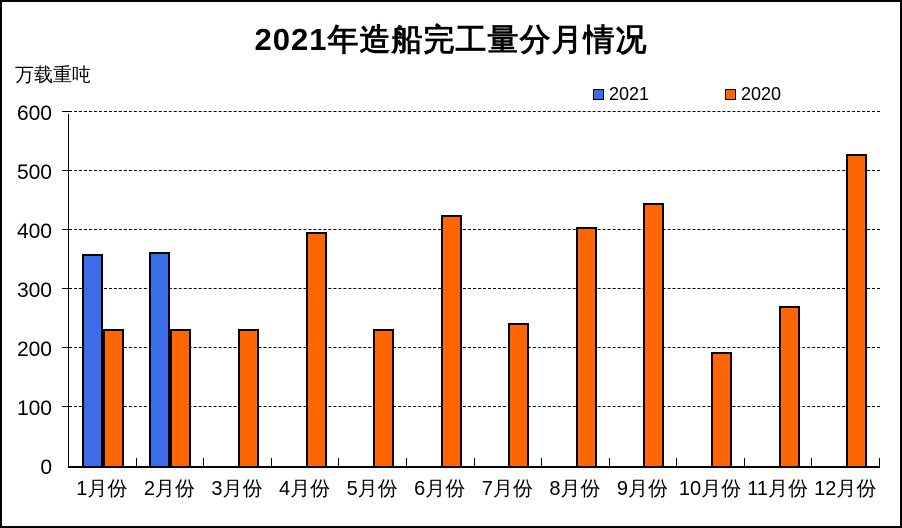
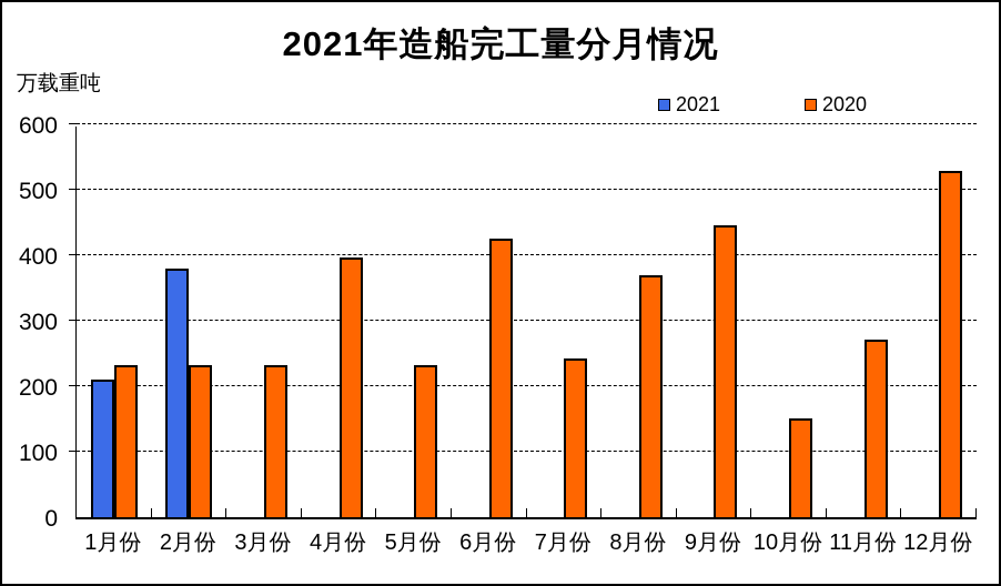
2021/1月份: 360 -> 210
2021/2月份: 360 -> 380
2020/8月份: 400 -> 370
2020/10月份: 190 -> 150
